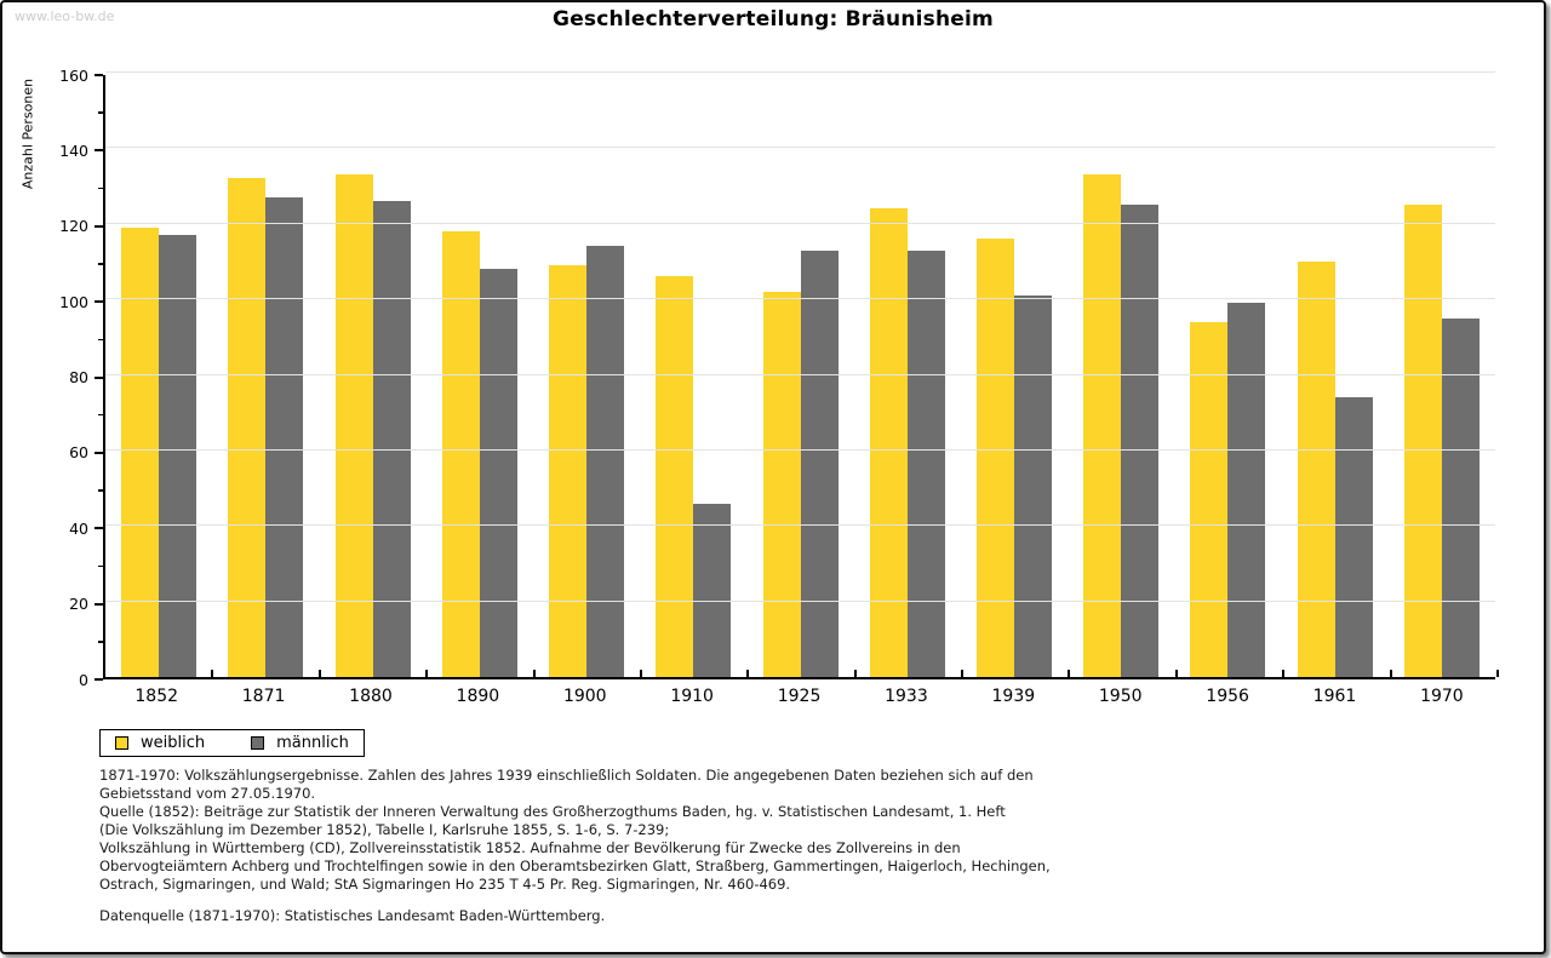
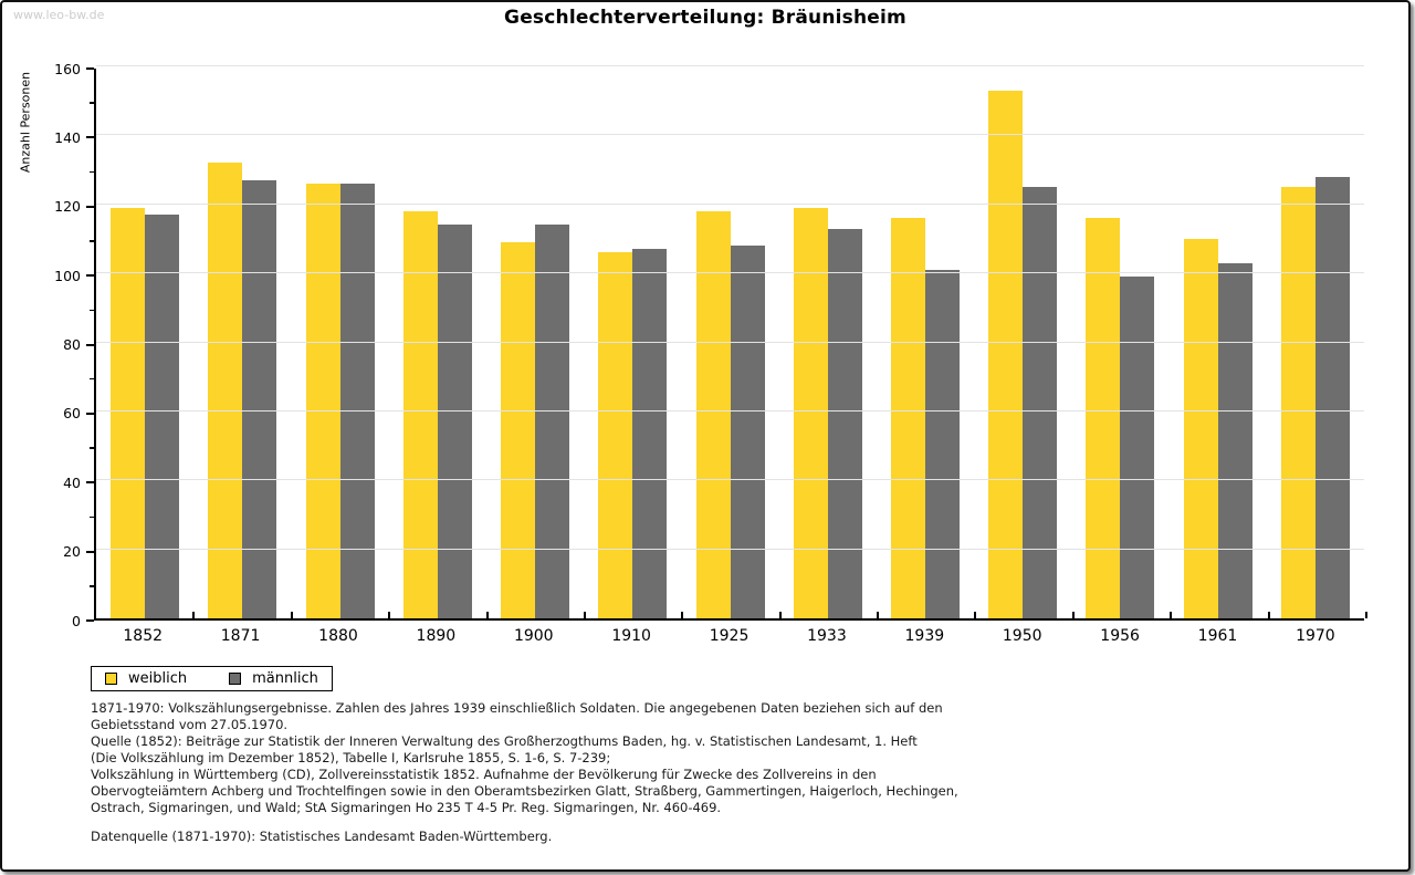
weiblich/1880: 133 -> 126
männlich/1890: 108 -> 114
männlich/1910: 46 -> 107
weiblich/1925: 102 -> 118
männlich/1925: 113 -> 108
weiblich/1933: 124 -> 119
weiblich/1950: 133 -> 153
weiblich/1956: 94 -> 116
männlich/1961: 74 -> 103
männlich/1970: 95 -> 128
